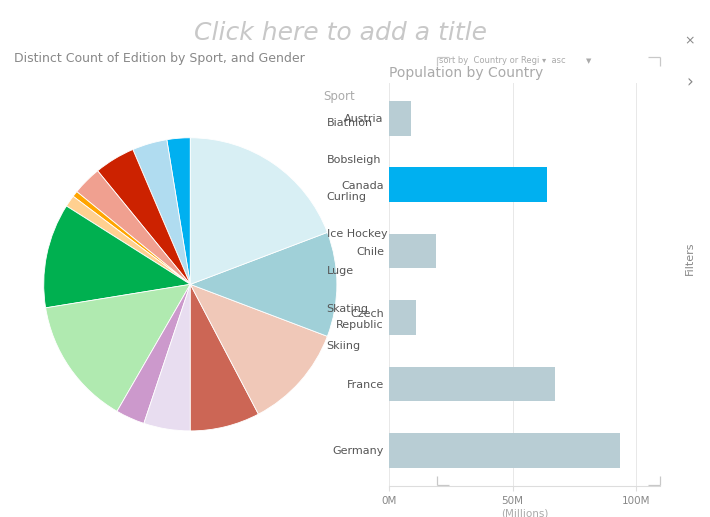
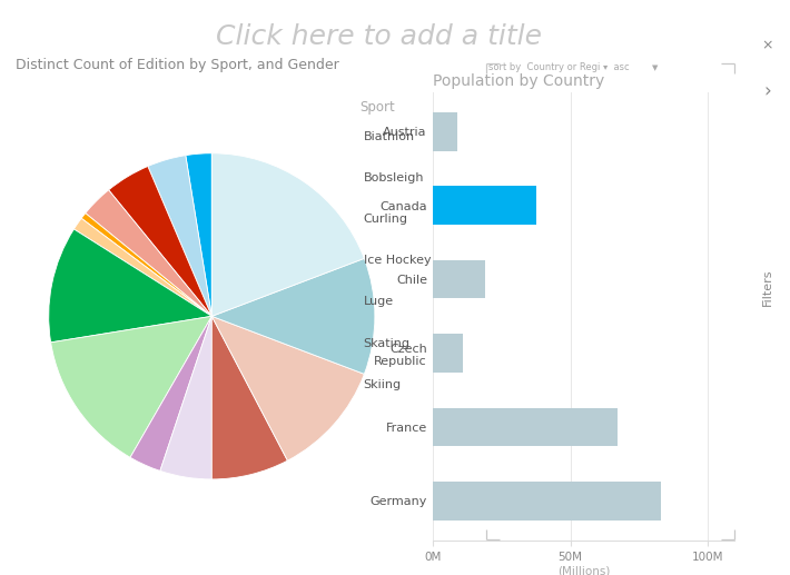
Canada: 64.0M -> 37.7M
Germany: 93.5M -> 83.2M
